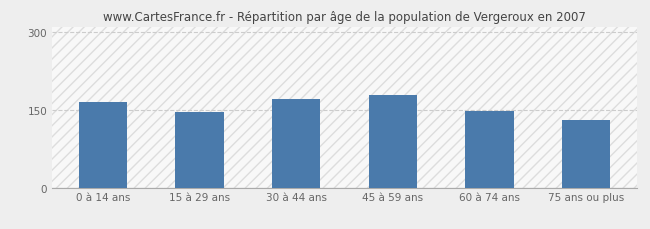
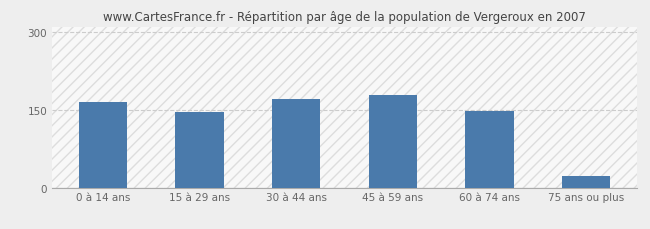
75 ans ou plus: 130 -> 22
